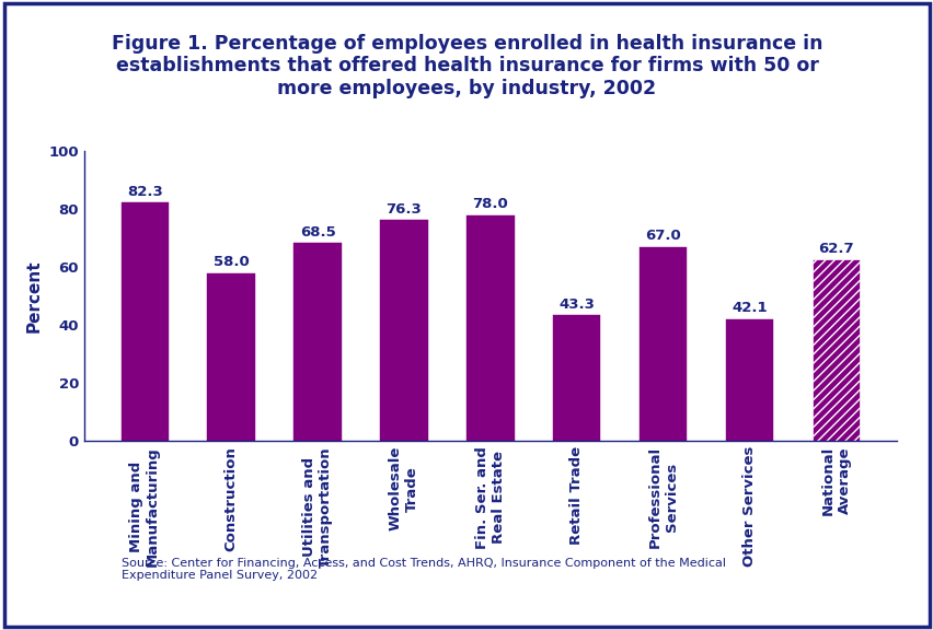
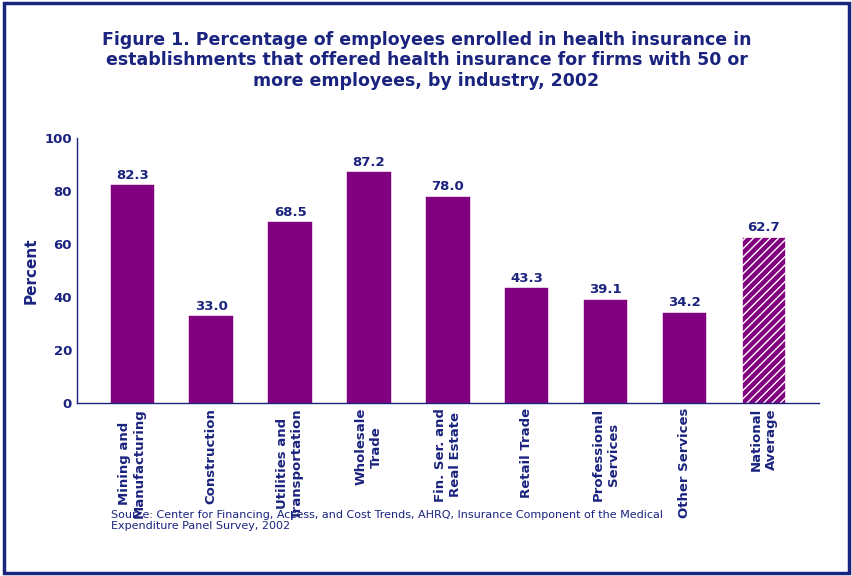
Construction: 58.0 -> 33.0
Wholesale Trade: 76.3 -> 87.2
Professional Services: 67.0 -> 39.1
Other Services: 42.1 -> 34.2
